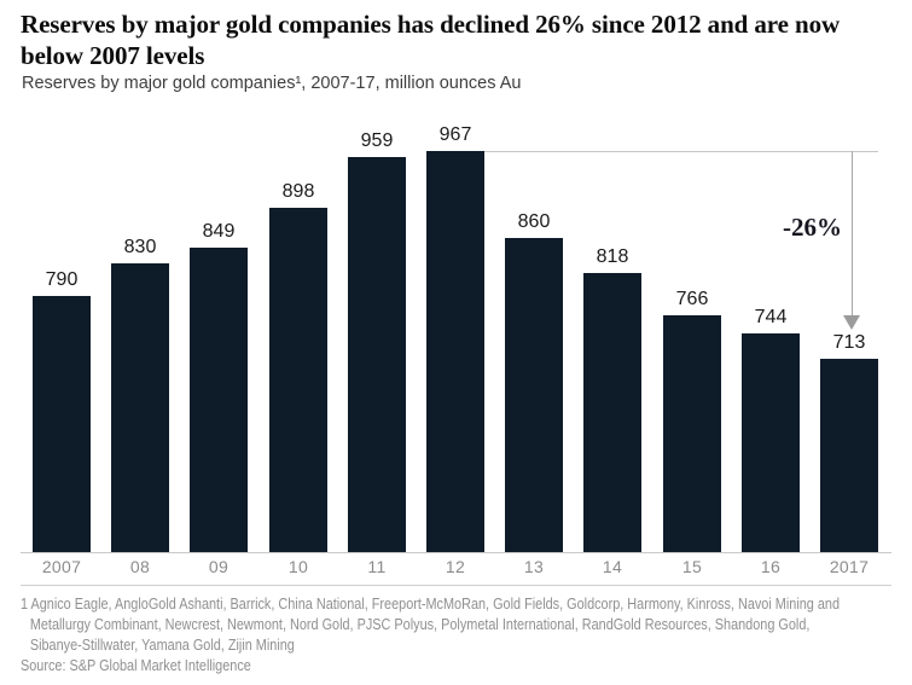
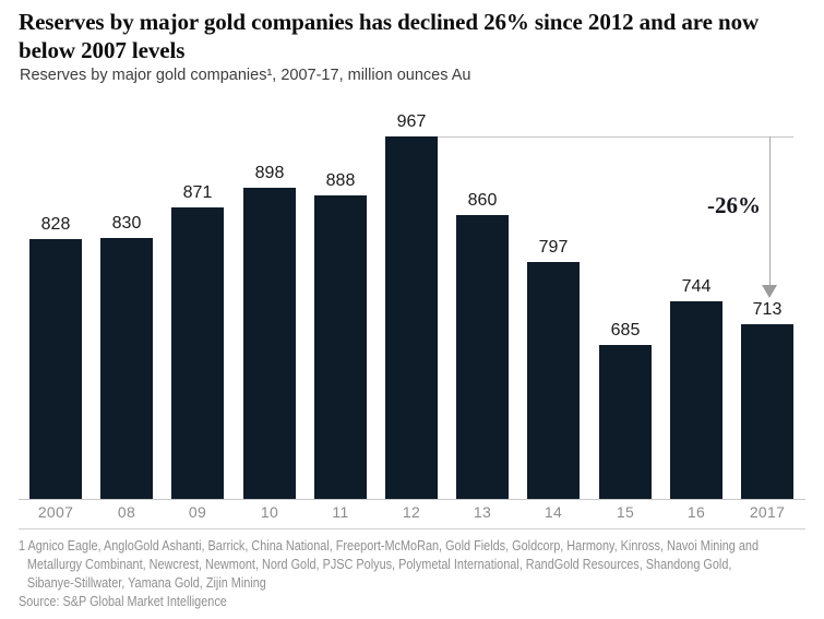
2007: 790 -> 828
09: 849 -> 871
11: 959 -> 888
14: 818 -> 797
15: 766 -> 685
